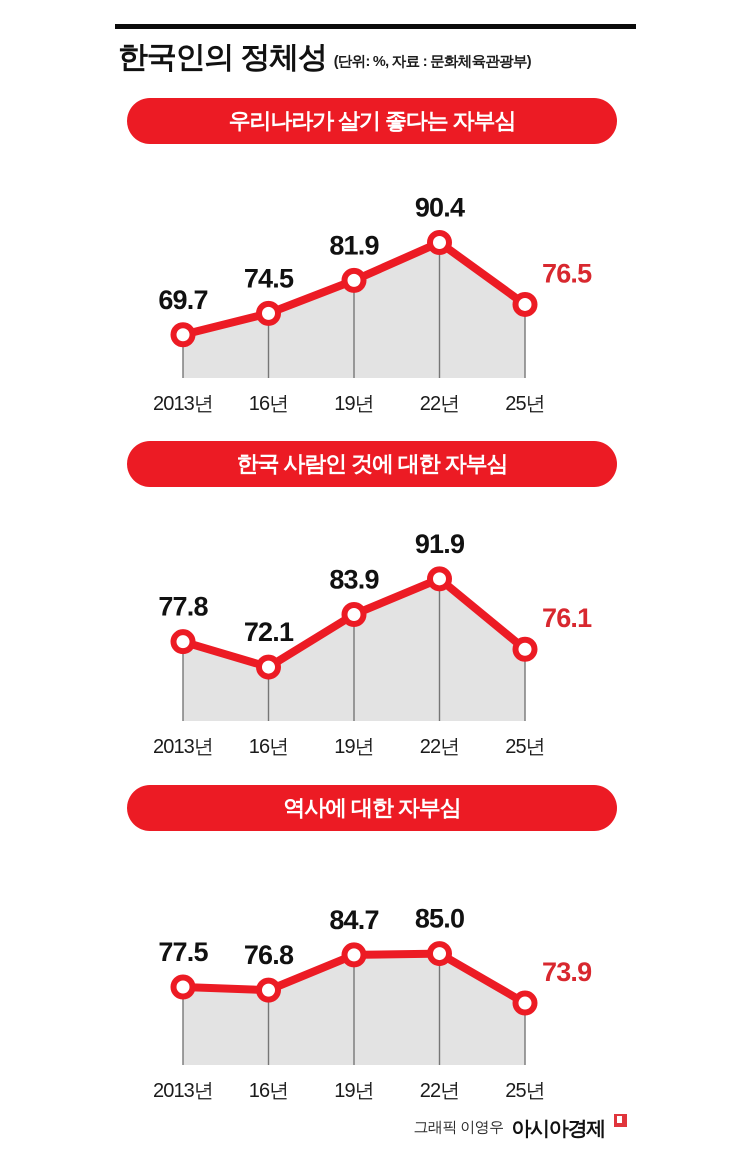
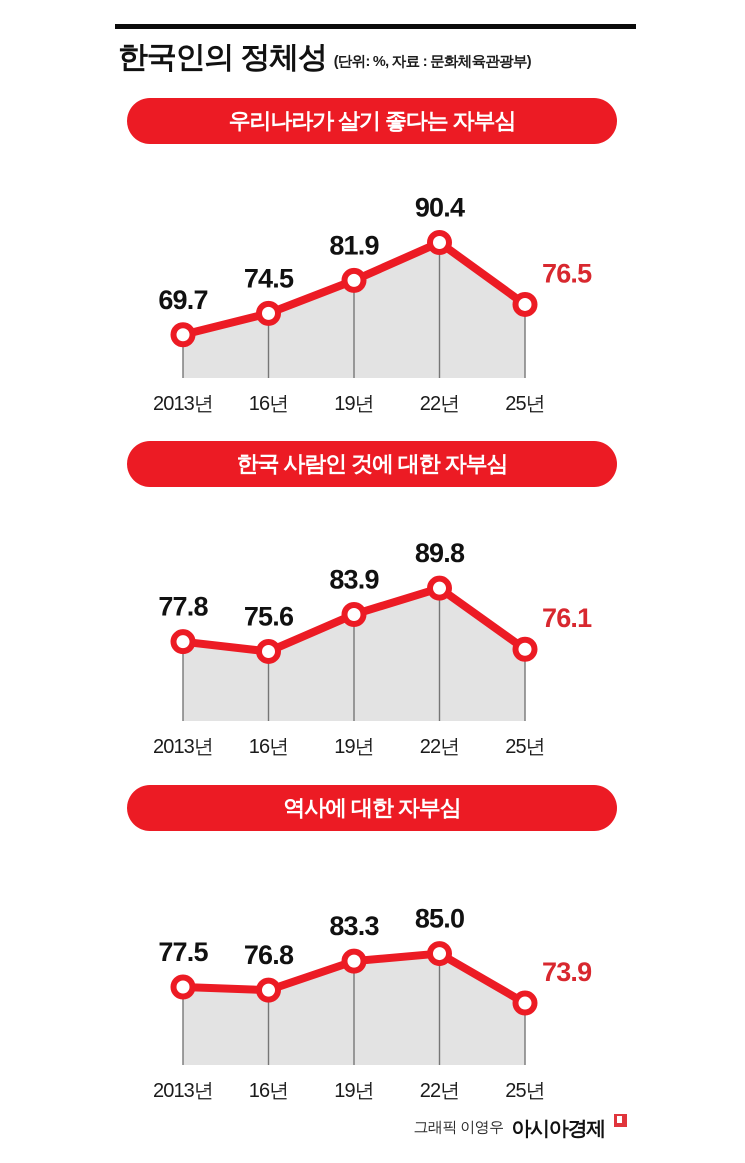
한국 사람인 것에 대한 자부심/16년: 72.1 -> 75.6
한국 사람인 것에 대한 자부심/22년: 91.9 -> 89.8
역사에 대한 자부심/19년: 84.7 -> 83.3
